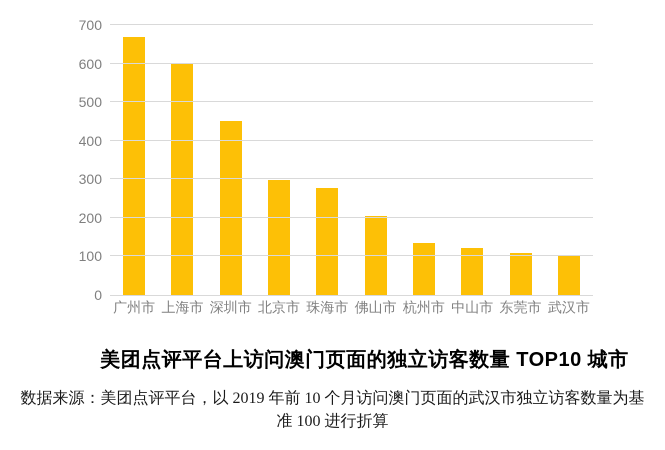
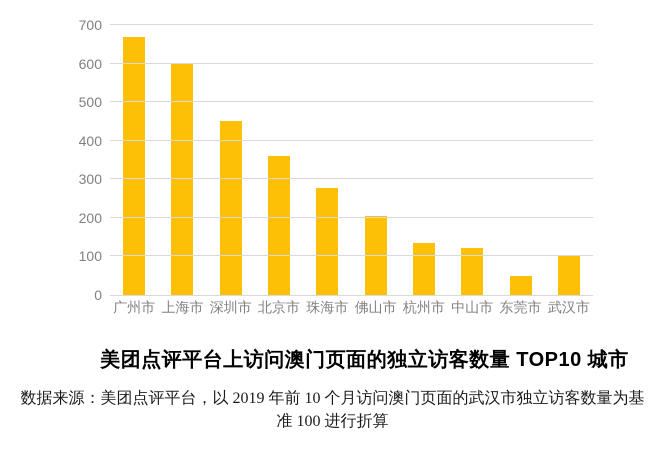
北京市: 300 -> 360
东莞市: 110 -> 50
